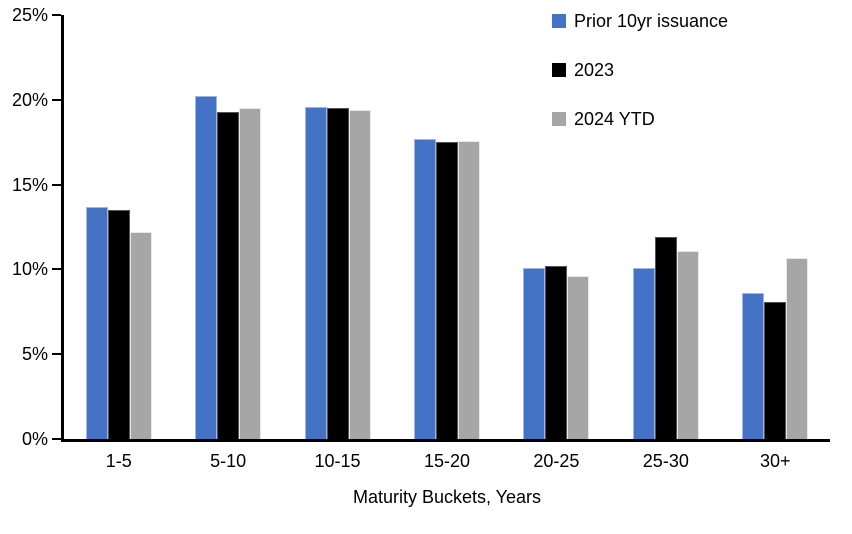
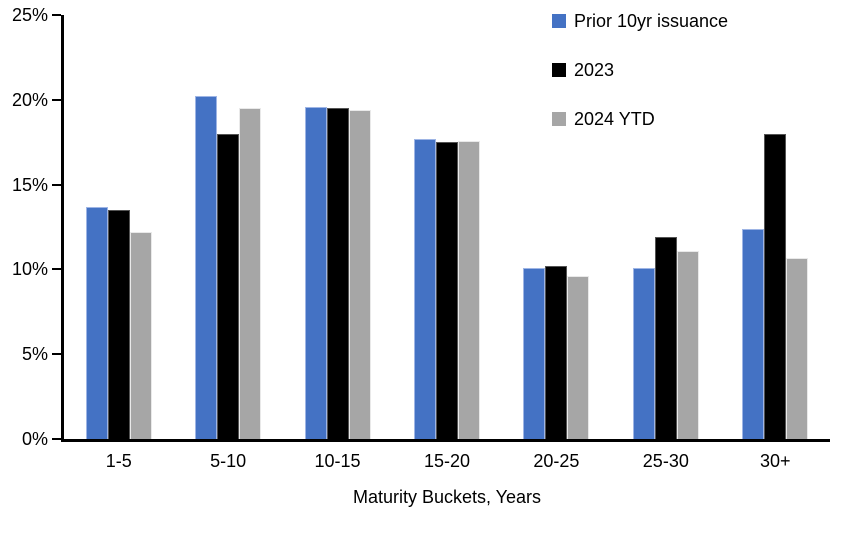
2023/5-10: 19.3% -> 18.0%
Prior 10yr issuance/30+: 8.6% -> 12.4%
2023/30+: 8.1% -> 18.0%
